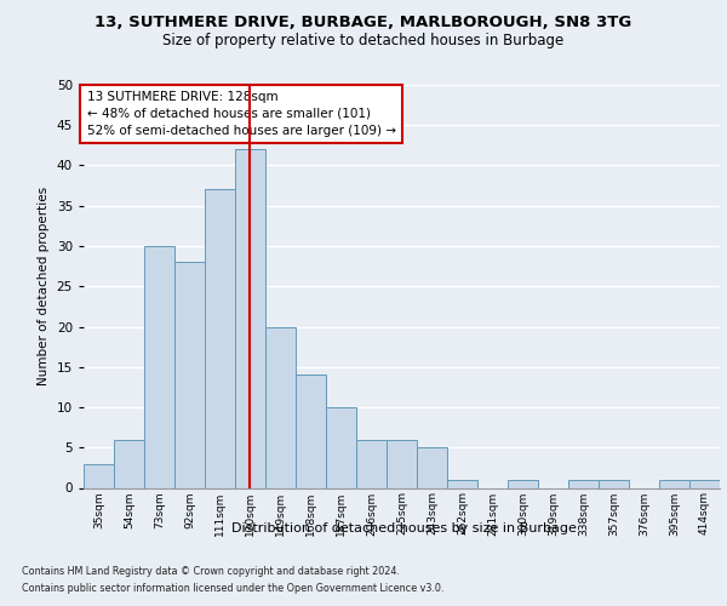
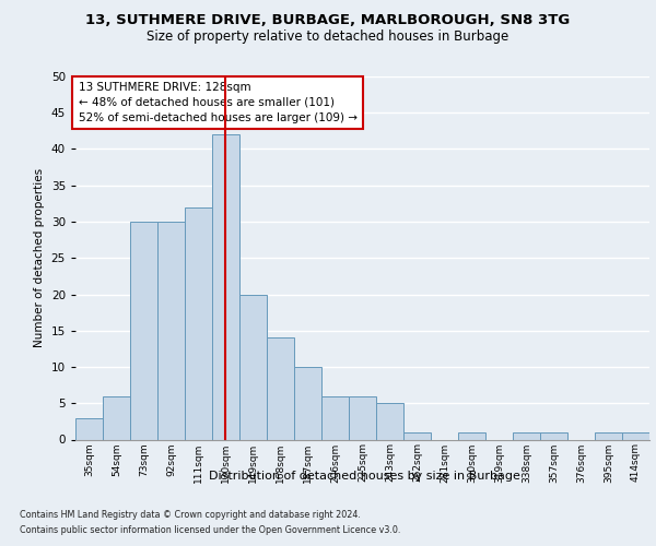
92sqm: 28 -> 30
111sqm: 37 -> 32
